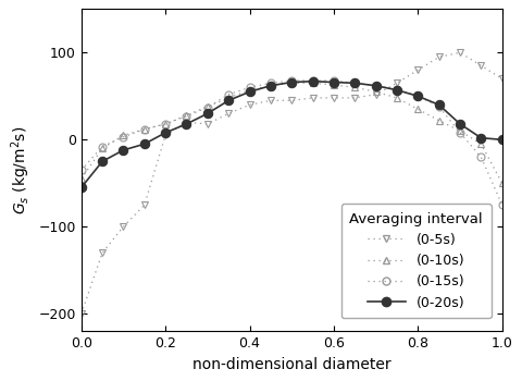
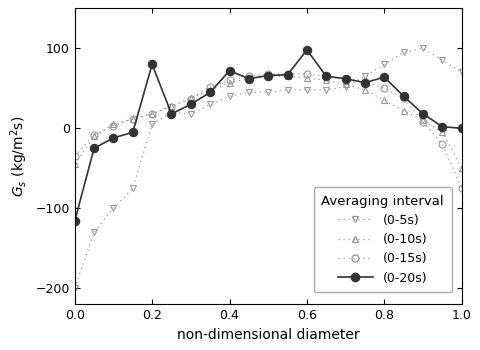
(0-20s)/0.0: -55 -> -116
(0-20s)/0.2: 8 -> 80
(0-20s)/0.4: 55 -> 72
(0-20s)/0.6: 66 -> 98
(0-20s)/0.8: 50 -> 64
